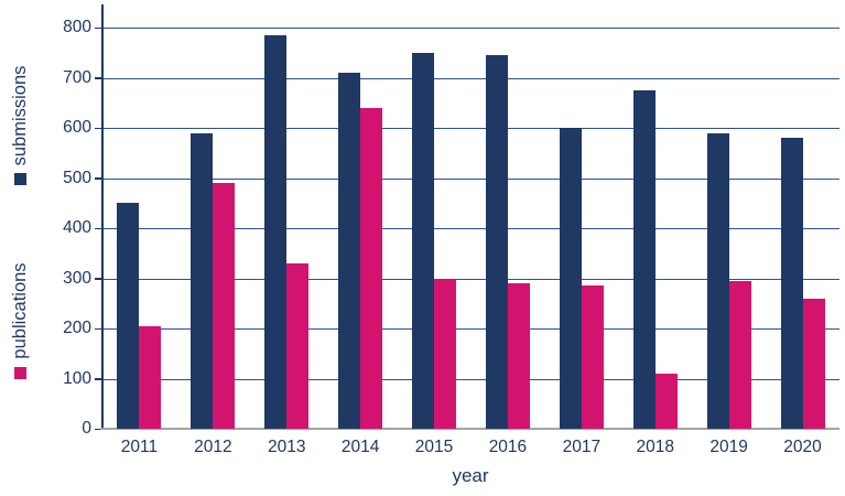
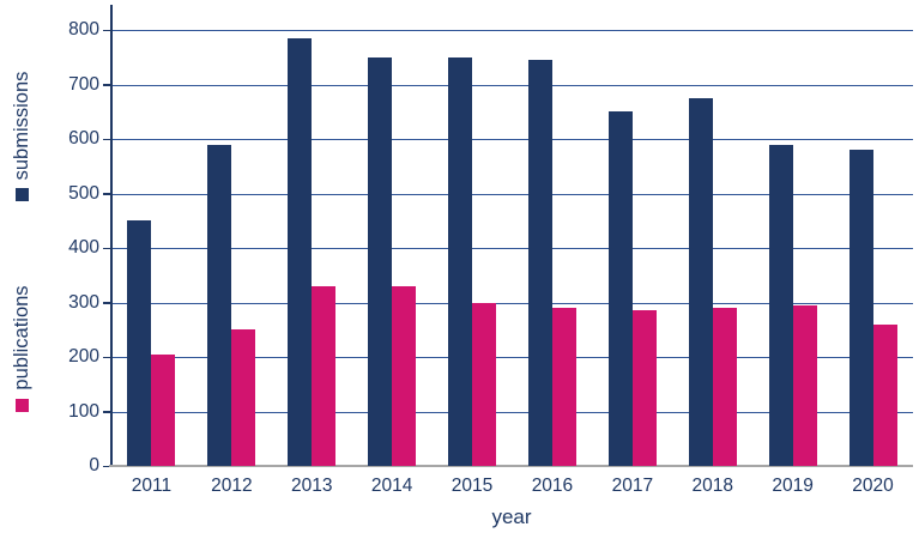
publications/2012: 490 -> 250
submissions/2014: 710 -> 750
publications/2014: 640 -> 330
submissions/2017: 600 -> 650
publications/2018: 110 -> 290
